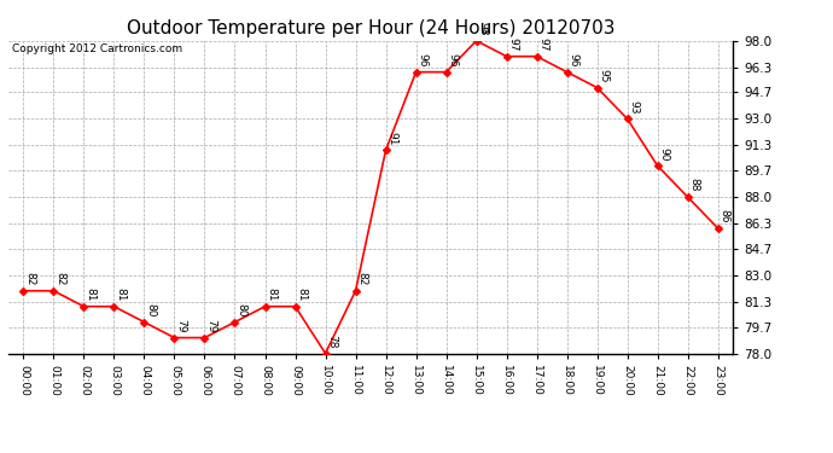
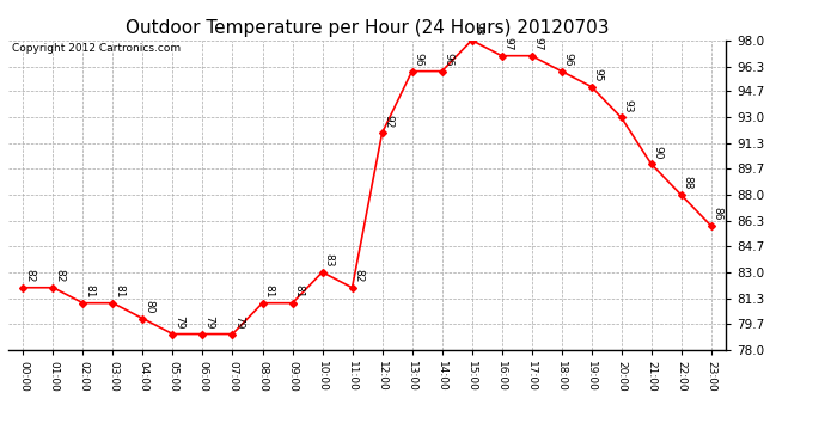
07:00: 80 -> 79
10:00: 78 -> 83
12:00: 91 -> 92
